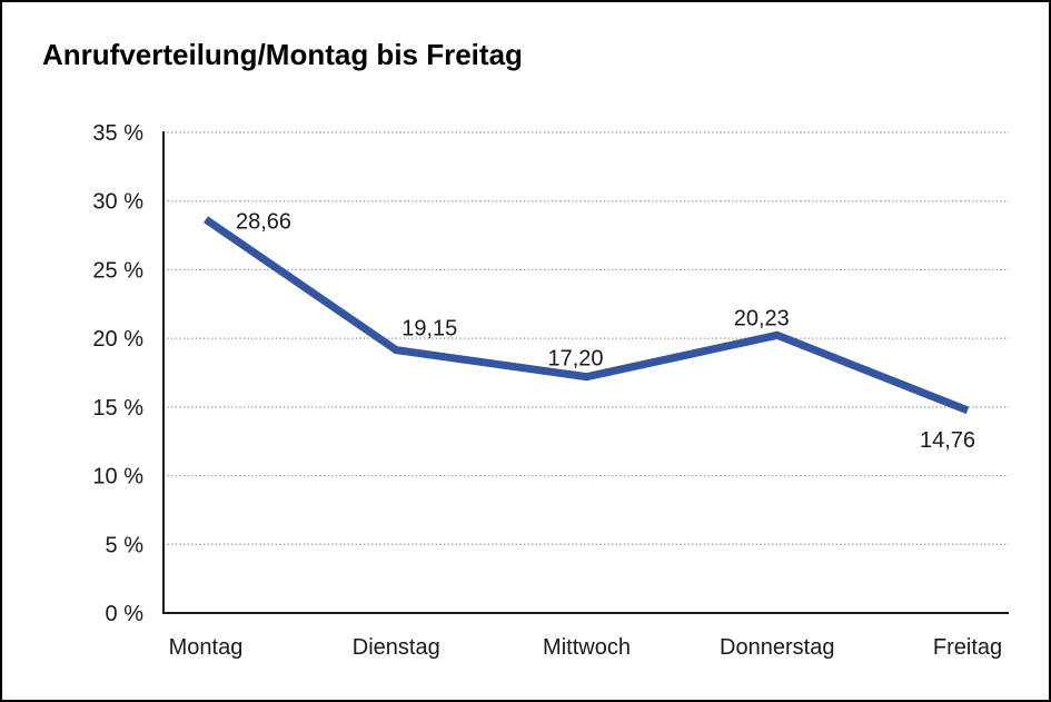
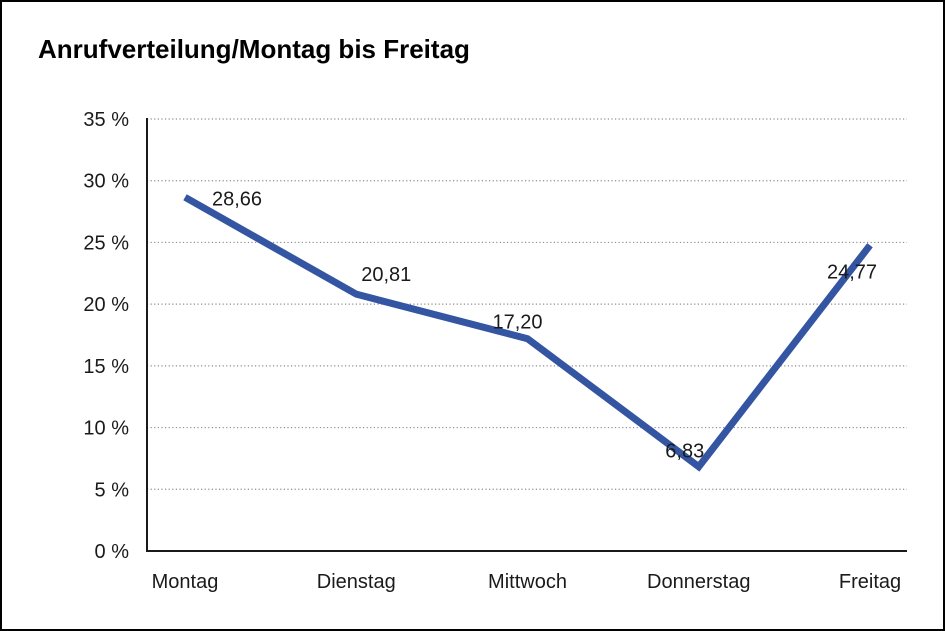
Dienstag: 19,15 -> 20,81
Donnerstag: 20,23 -> 6,83
Freitag: 14,76 -> 24,77
